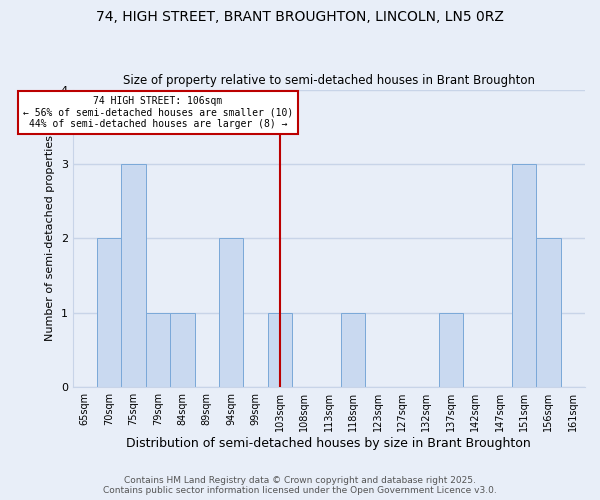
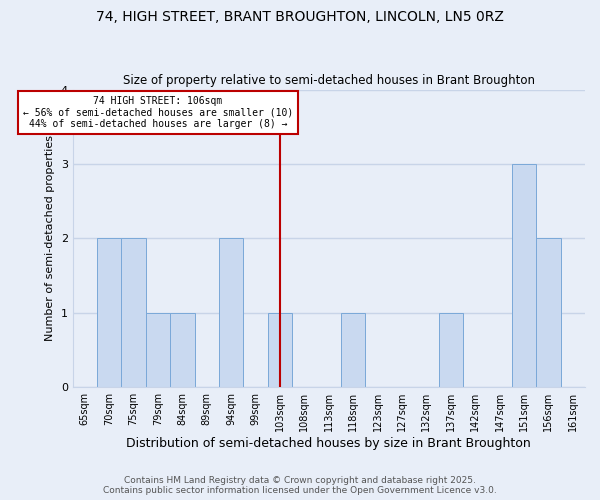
75sqm: 3 -> 2
